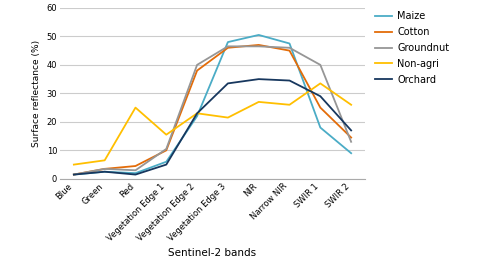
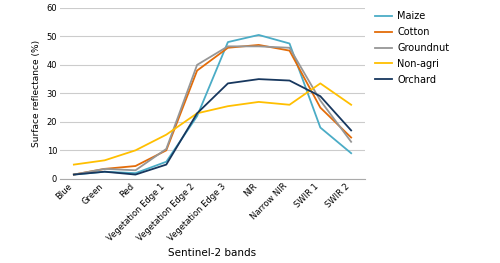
Non-agri/Red: 25.0 -> 10.0
Non-agri/Vegetation Edge 3: 21.5 -> 25.5
Groundnut/SWIR 1: 40.0 -> 27.5
